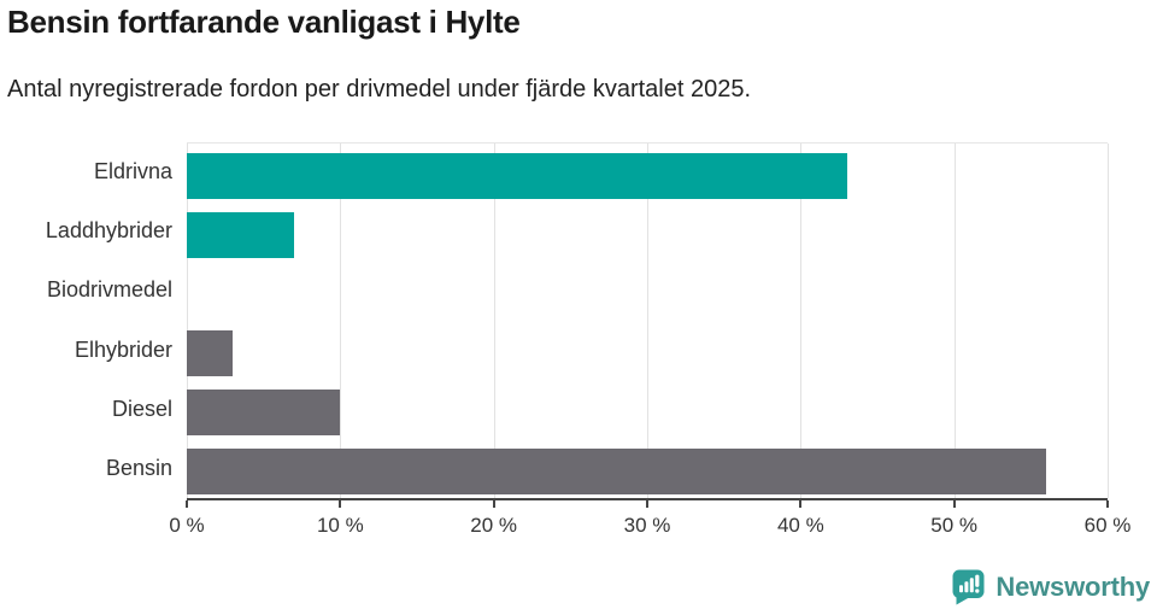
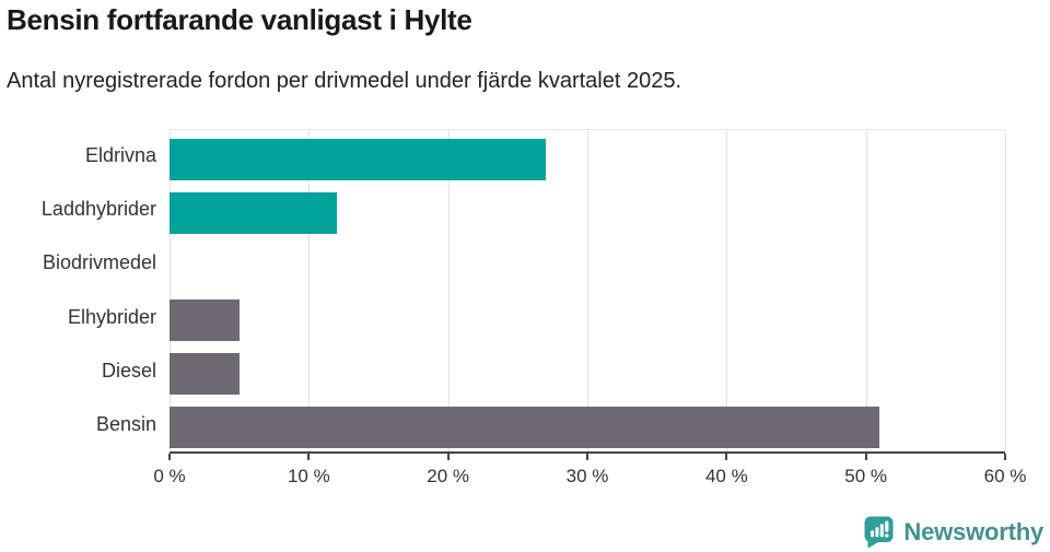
Eldrivna: 43% -> 27%
Laddhybrider: 7% -> 12%
Elhybrider: 3% -> 5%
Diesel: 10% -> 5%
Bensin: 56% -> 51%
